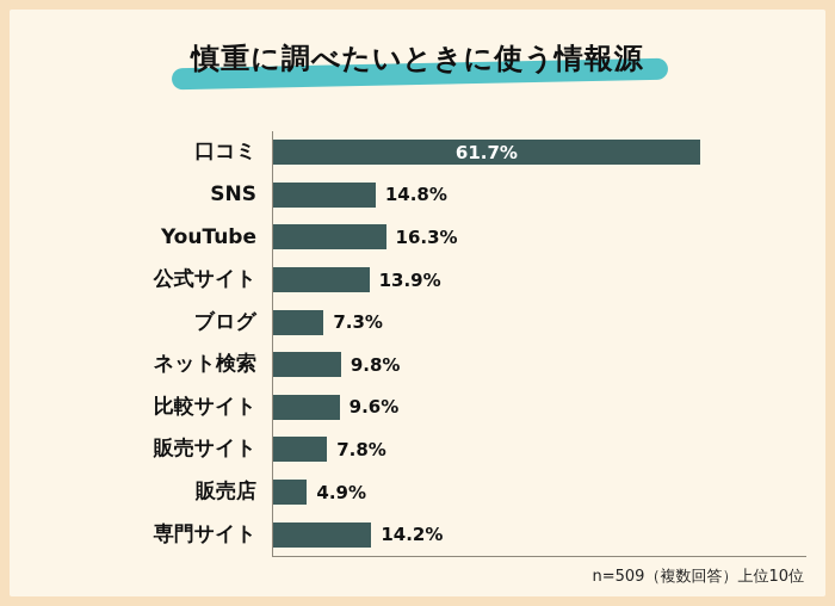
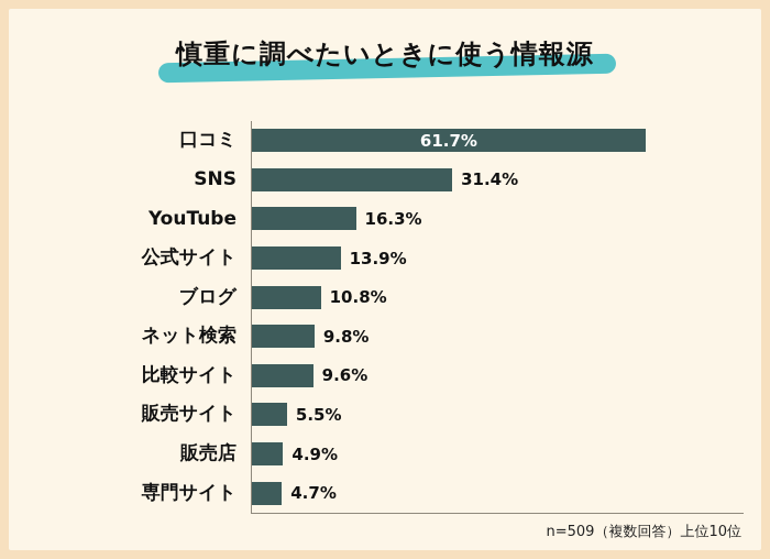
SNS: 14.8% -> 31.4%
ブログ: 7.3% -> 10.8%
販売サイト: 7.8% -> 5.5%
専門サイト: 14.2% -> 4.7%
